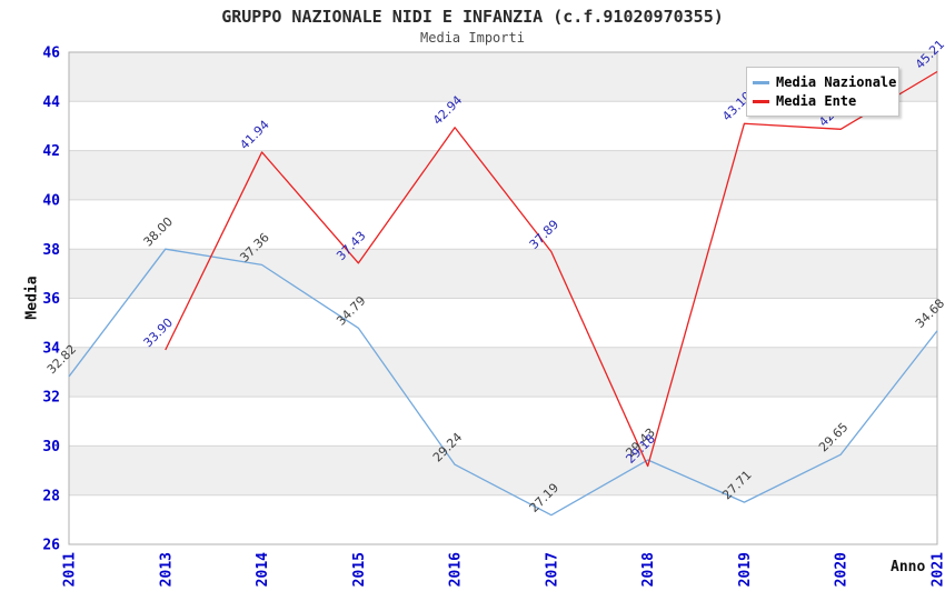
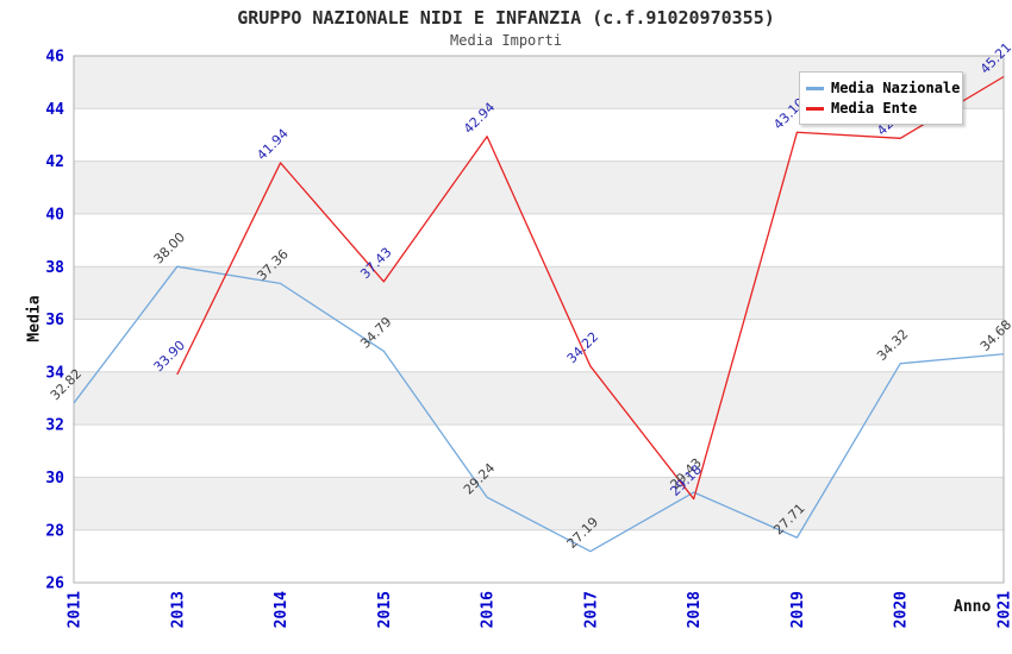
Media Ente/2017: 37.89 -> 34.22
Media Nazionale/2020: 29.65 -> 34.32
